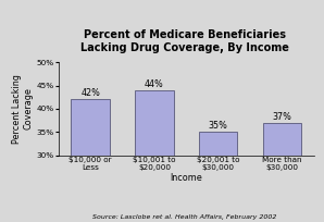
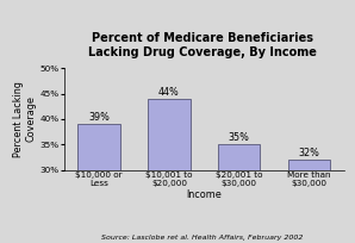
$10,000 or Less: 42% -> 39%
More than $30,000: 37% -> 32%
